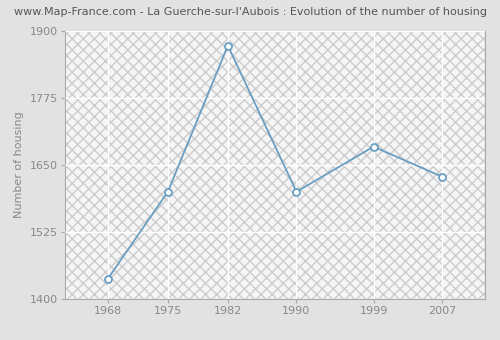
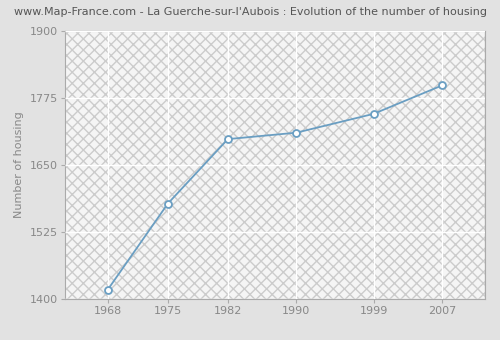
1968: 1438 -> 1418
1975: 1600 -> 1578
1982: 1872 -> 1698
1990: 1600 -> 1710
1999: 1684 -> 1745
2007: 1628 -> 1798
